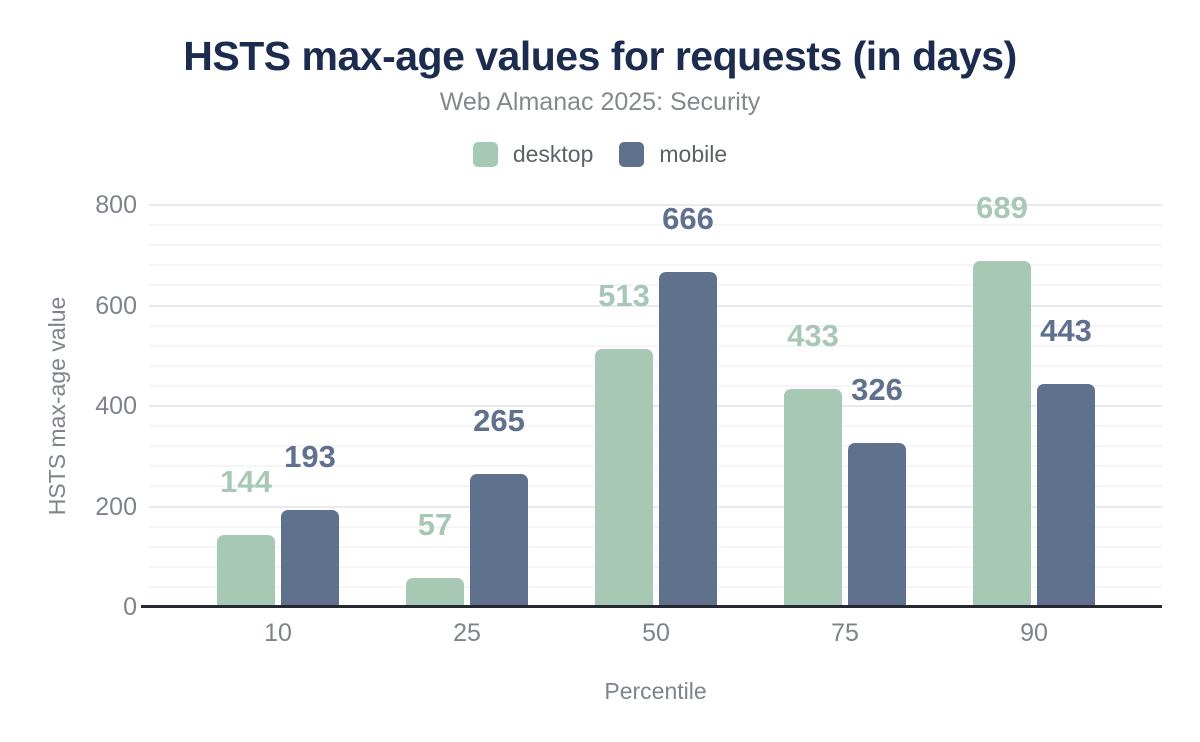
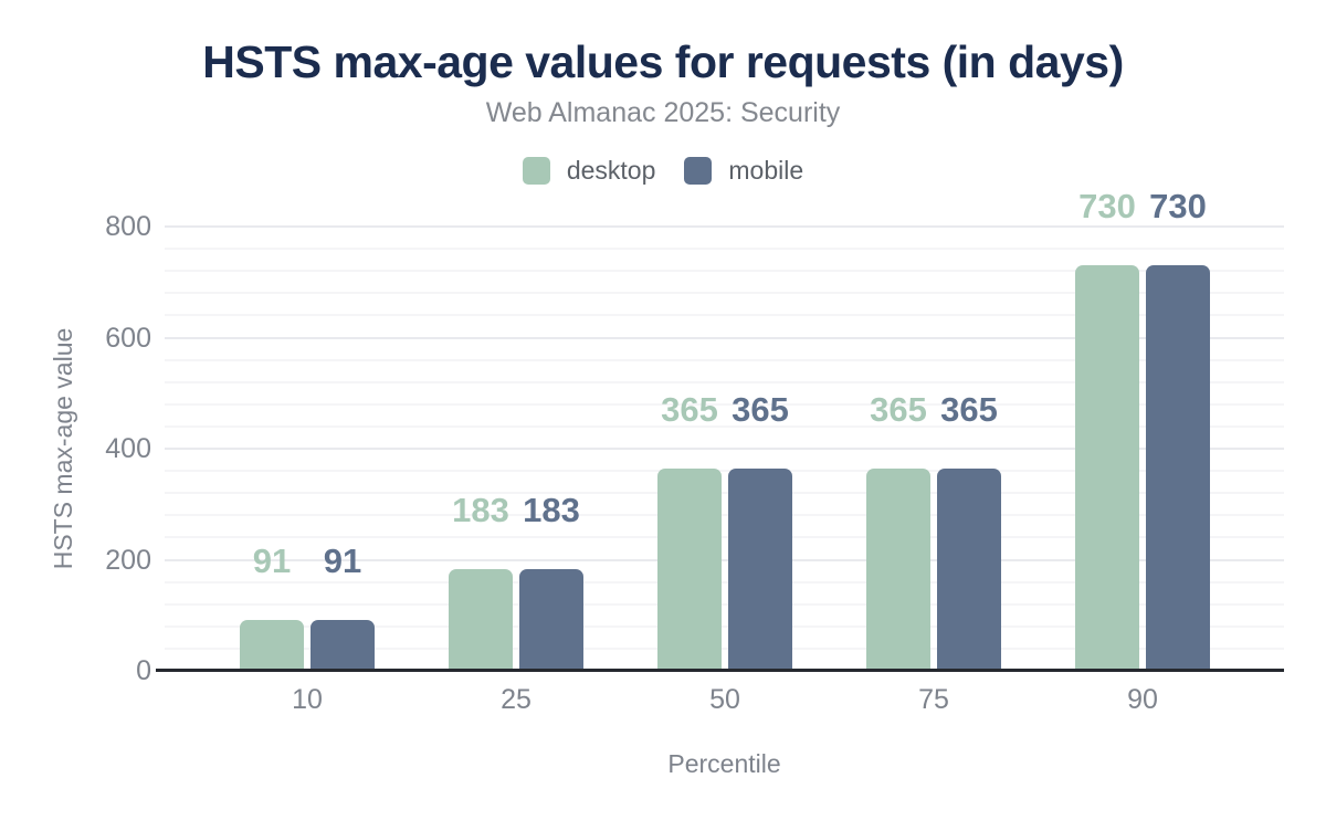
desktop/10: 144 -> 91
mobile/10: 193 -> 91
desktop/25: 57 -> 183
mobile/25: 265 -> 183
desktop/50: 513 -> 365
mobile/50: 666 -> 365
desktop/75: 433 -> 365
mobile/75: 326 -> 365
desktop/90: 689 -> 730
mobile/90: 443 -> 730
